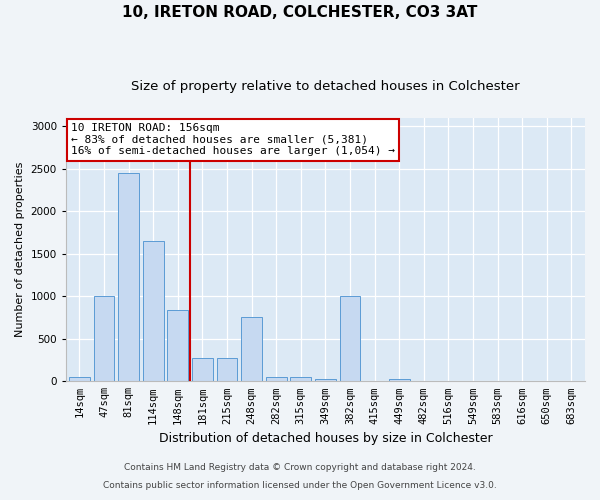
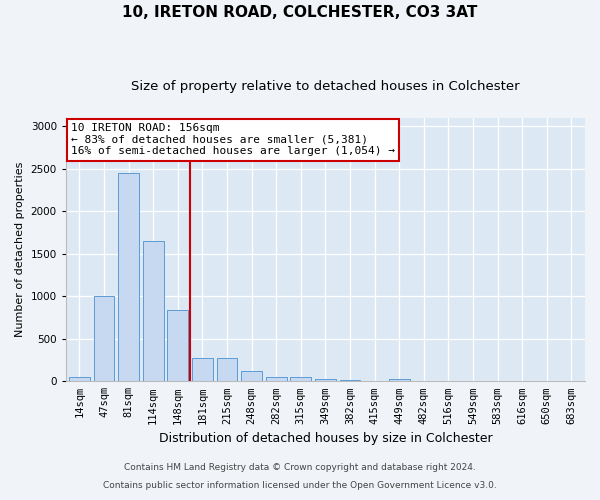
248sqm: 760 -> 120
382sqm: 1000 -> 20
